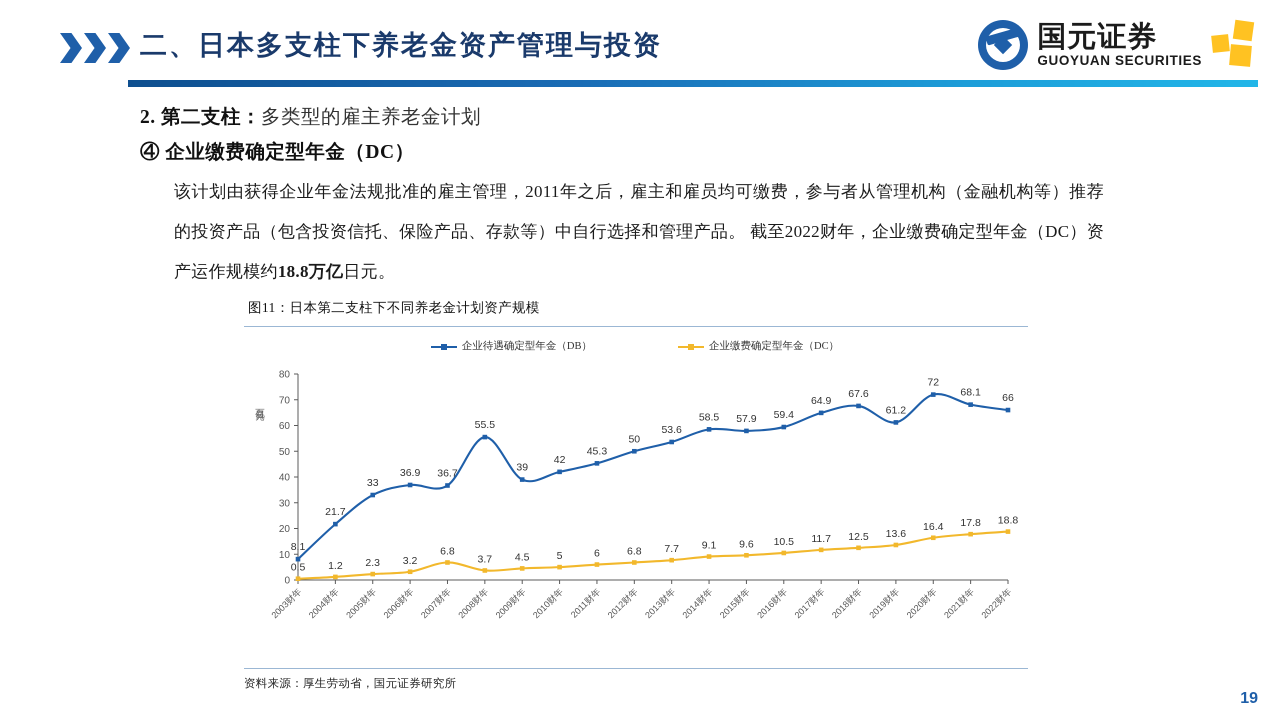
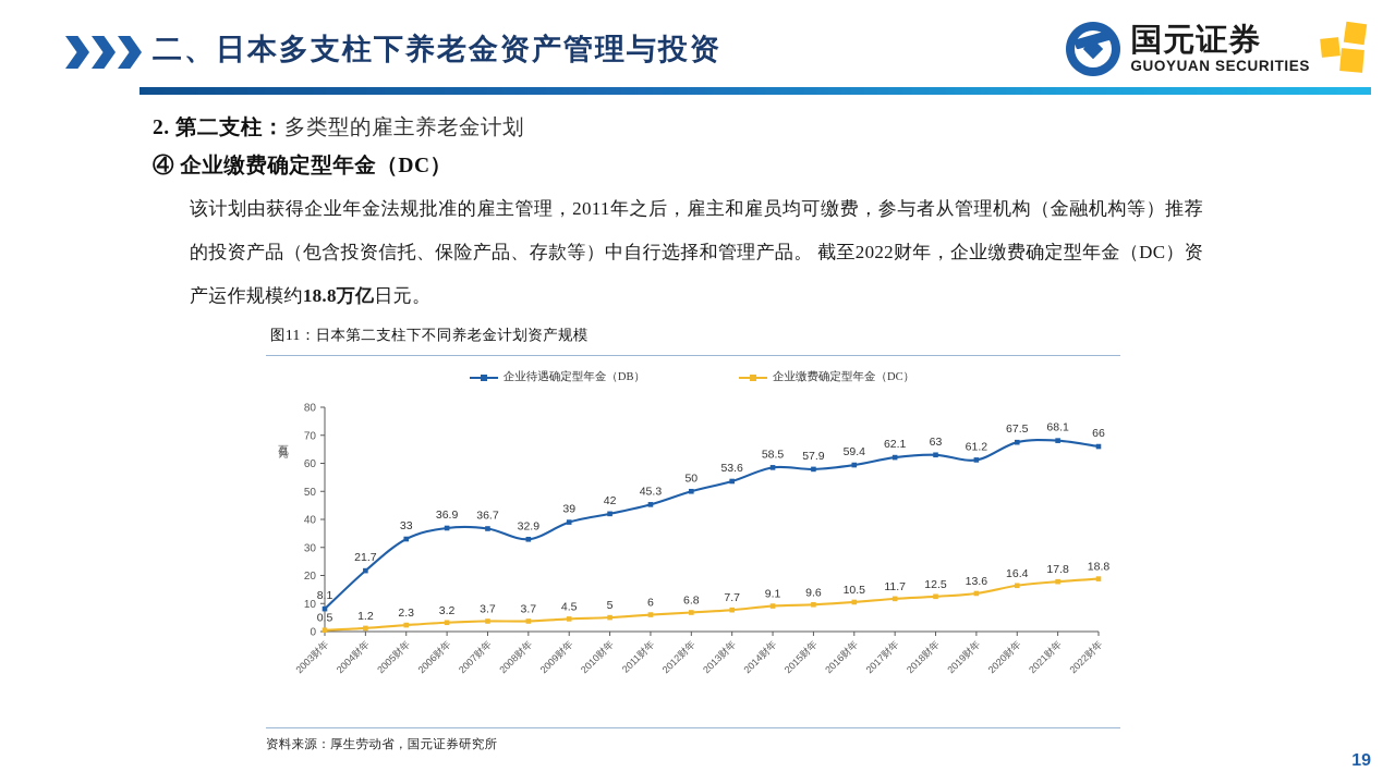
企业缴费确定型年金（DC）/2007财年: 6.8 -> 3.7
企业待遇确定型年金（DB）/2008财年: 55.5 -> 32.9
企业待遇确定型年金（DB）/2017财年: 64.9 -> 62.1
企业待遇确定型年金（DB）/2018财年: 67.6 -> 63
企业待遇确定型年金（DB）/2020财年: 72 -> 67.5
